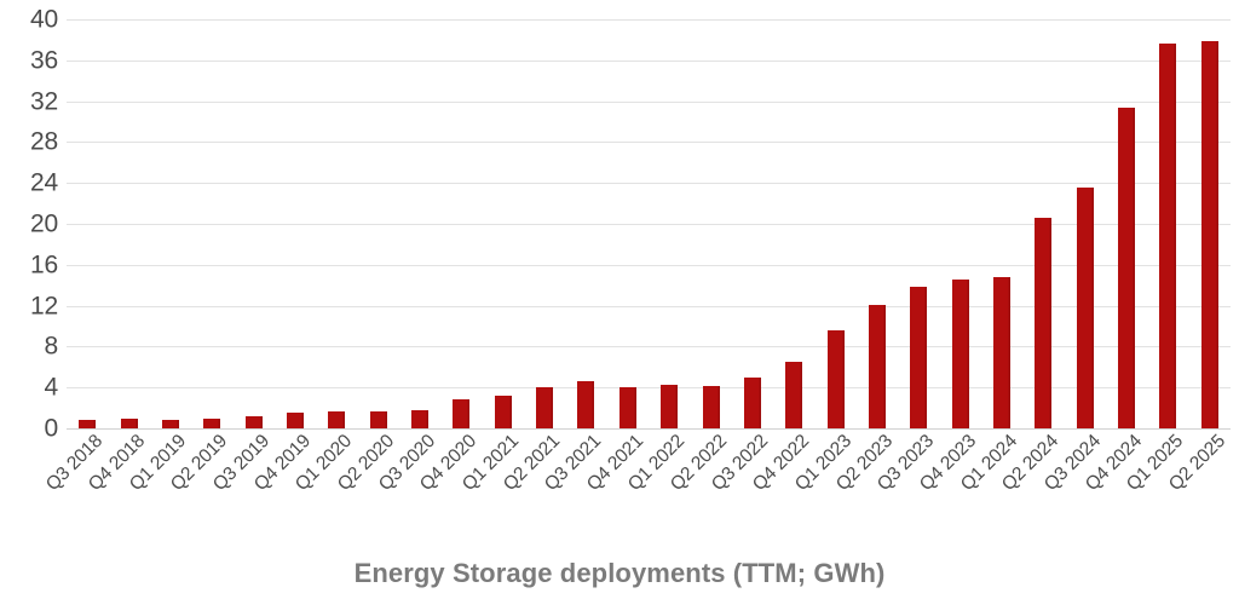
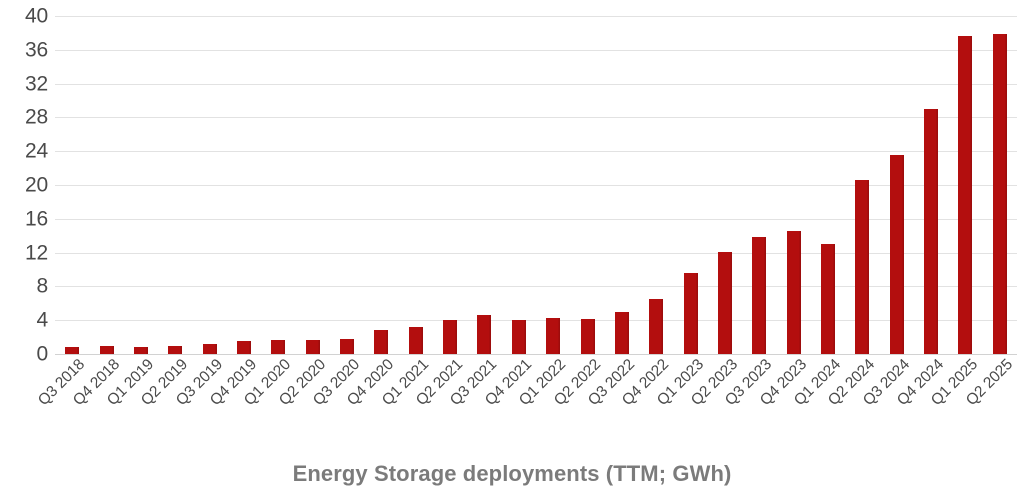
Q1 2024: 15 -> 13
Q4 2024: 31 -> 29
